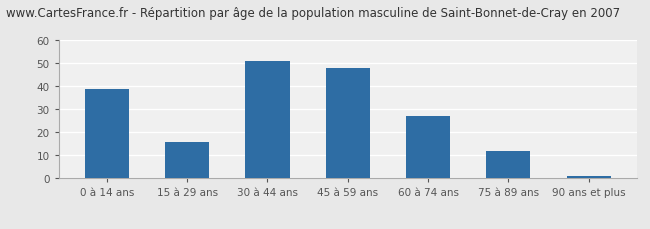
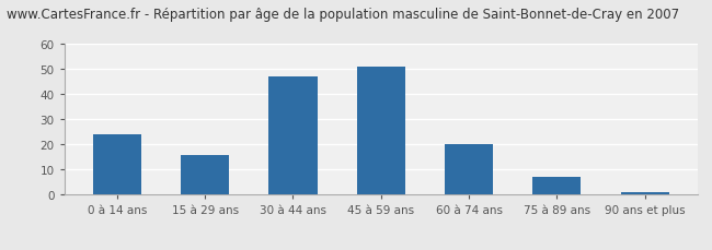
0 à 14 ans: 39 -> 24
30 à 44 ans: 51 -> 47
45 à 59 ans: 48 -> 51
60 à 74 ans: 27 -> 20
75 à 89 ans: 12 -> 7
